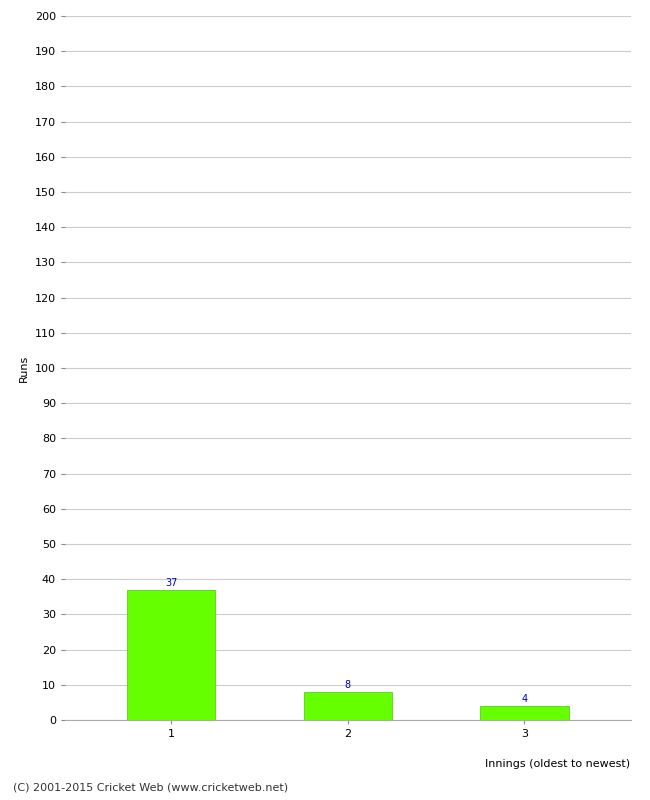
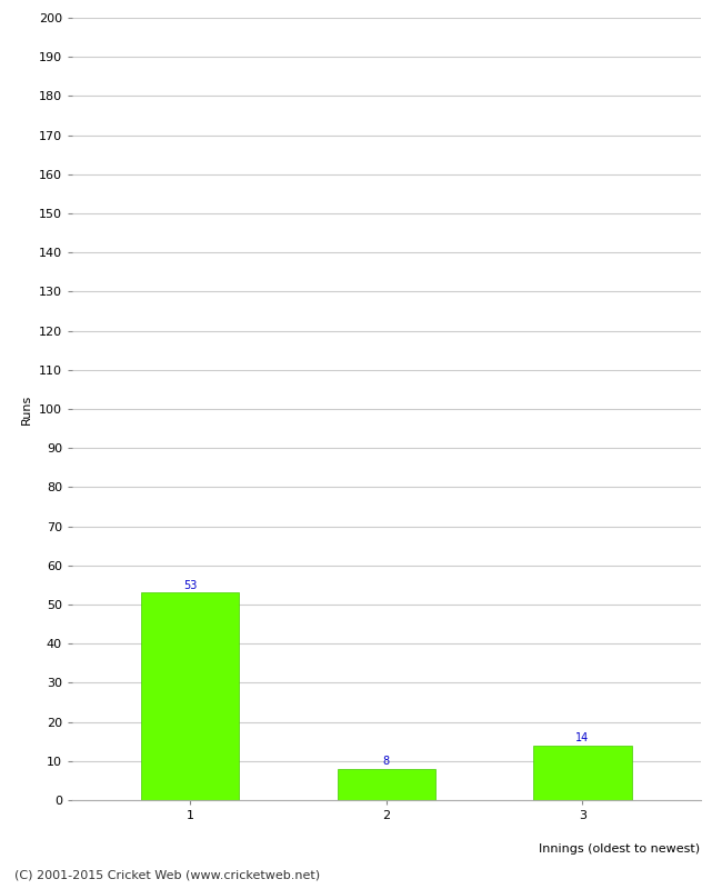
1: 37 -> 53
3: 4 -> 14
